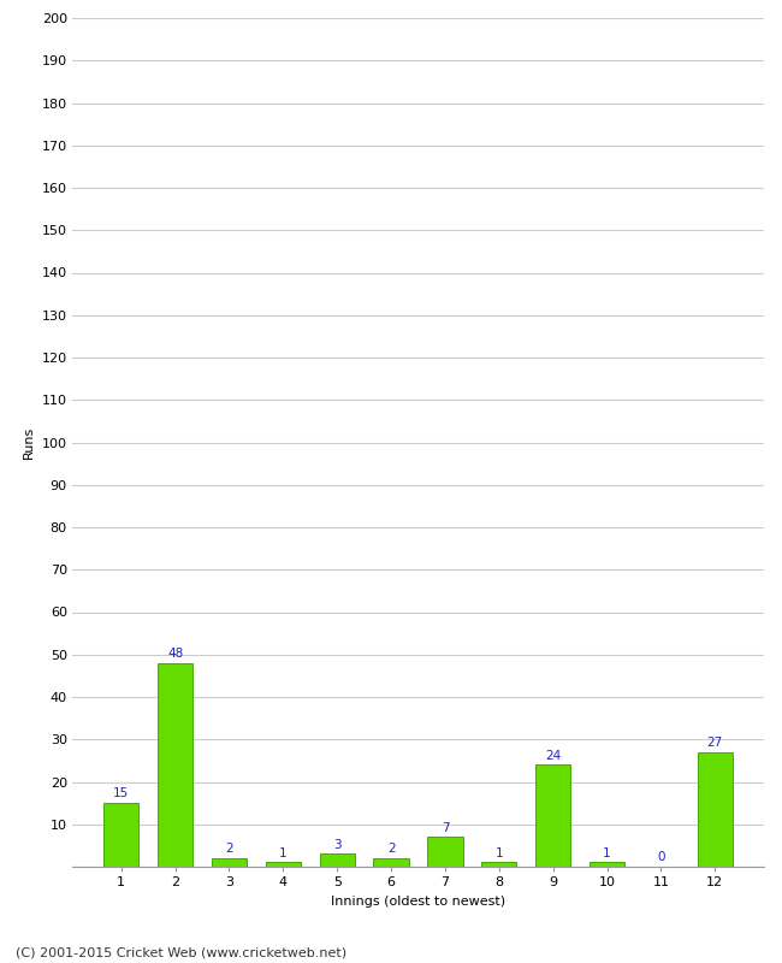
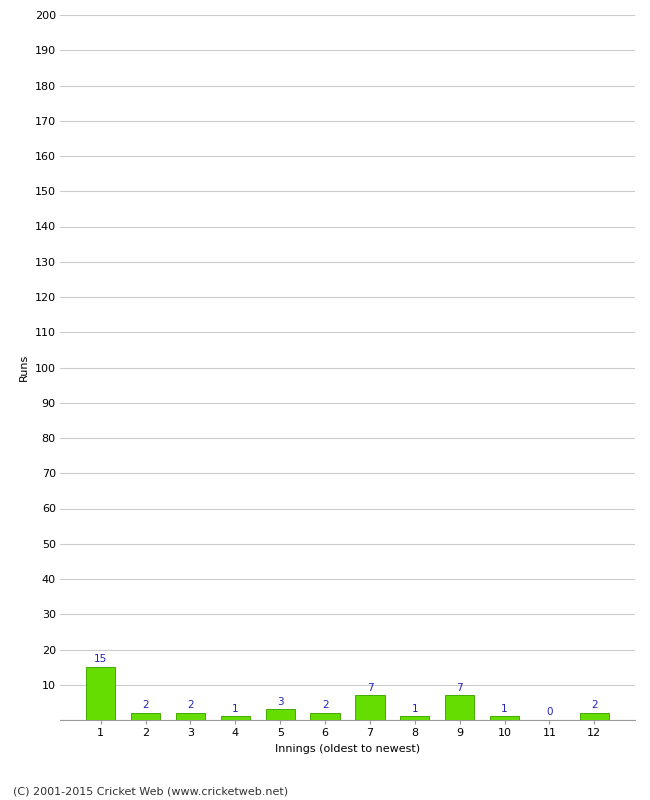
2: 48 -> 2
9: 24 -> 7
12: 27 -> 2
